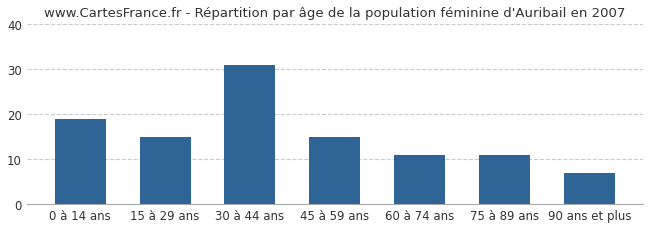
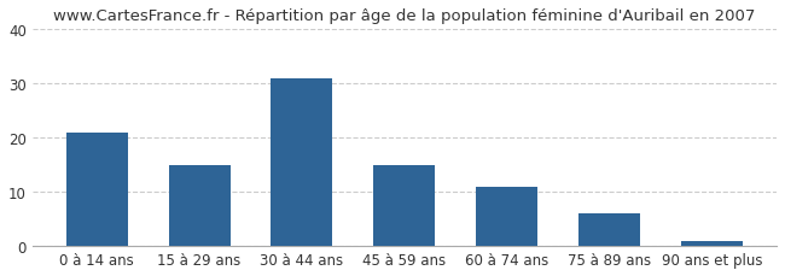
0 à 14 ans: 19 -> 21
75 à 89 ans: 11 -> 6
90 ans et plus: 7 -> 1
